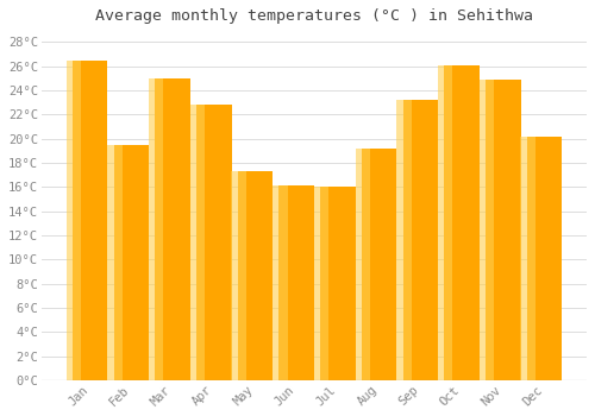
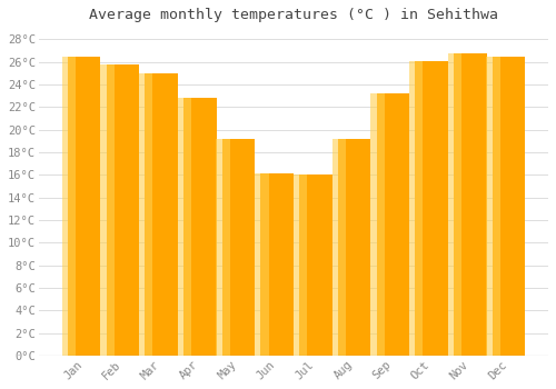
Feb: 19.5°C -> 25.8°C
May: 17.3°C -> 19.2°C
Nov: 24.9°C -> 26.8°C
Dec: 20.2°C -> 26.5°C
